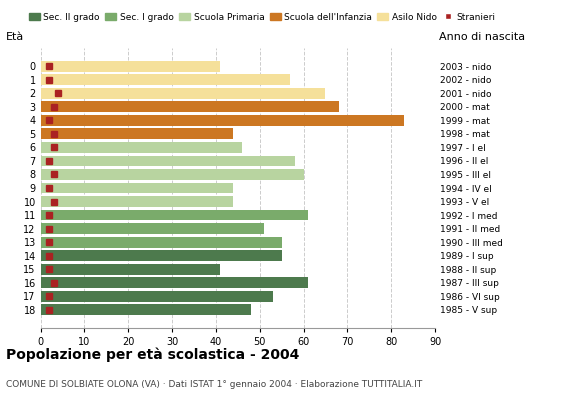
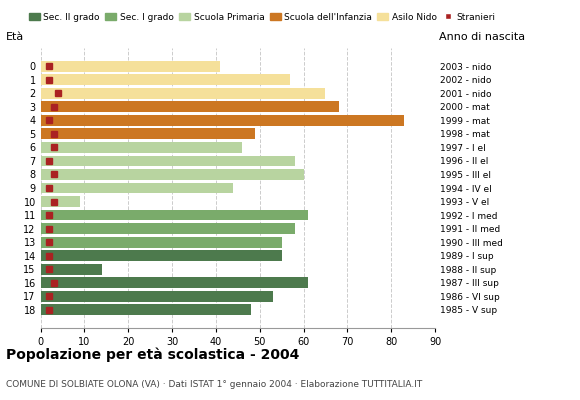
5: 44 -> 49
10: 44 -> 9
12: 51 -> 58
15: 41 -> 14
